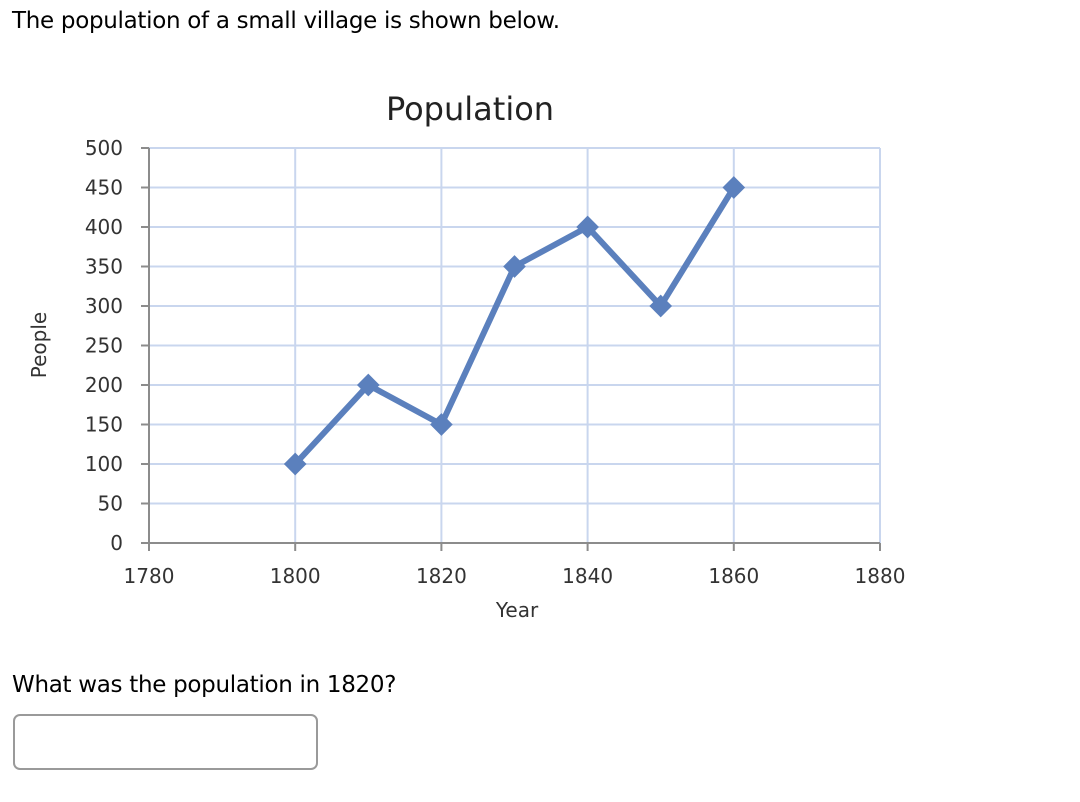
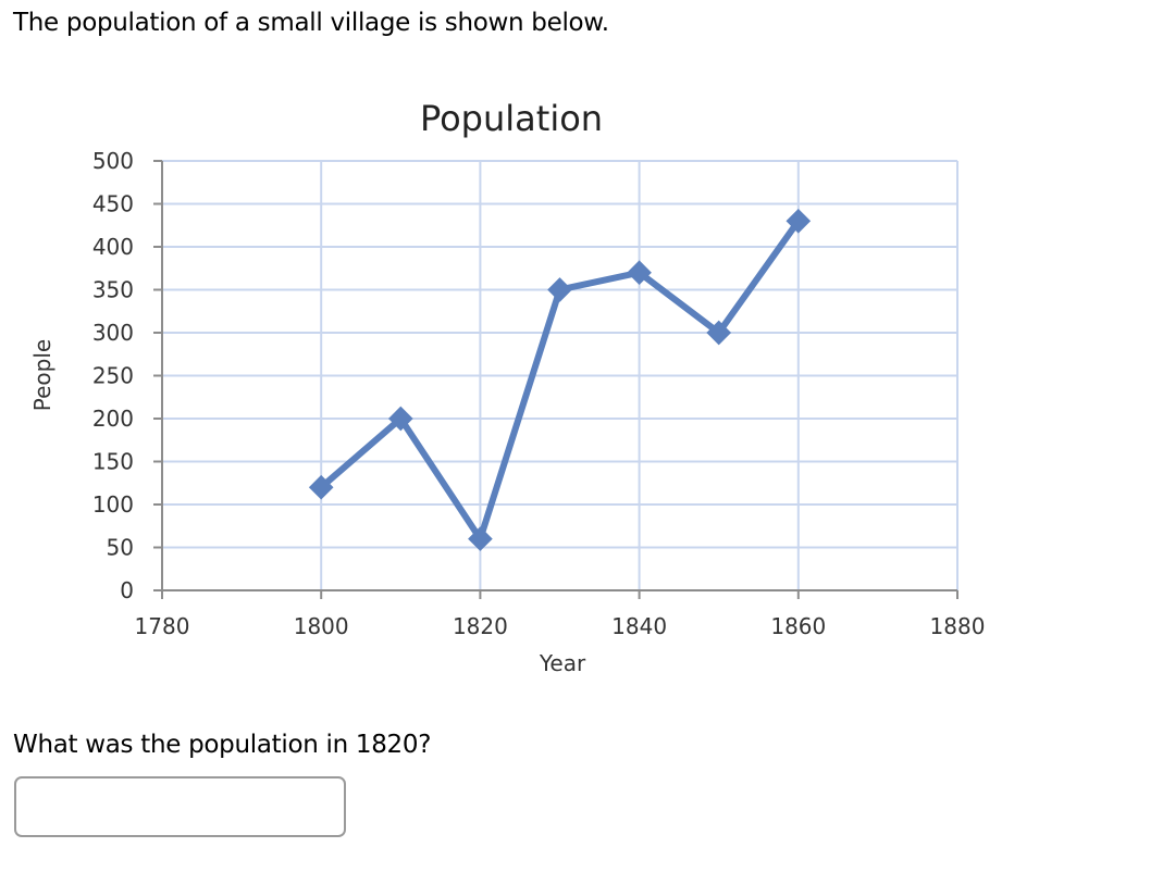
1800: 100 -> 120
1820: 150 -> 60
1840: 400 -> 370
1860: 450 -> 430
